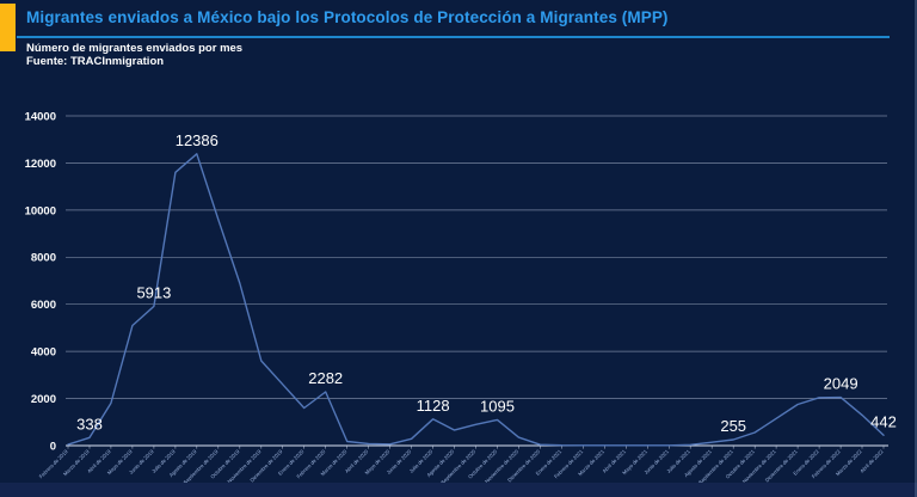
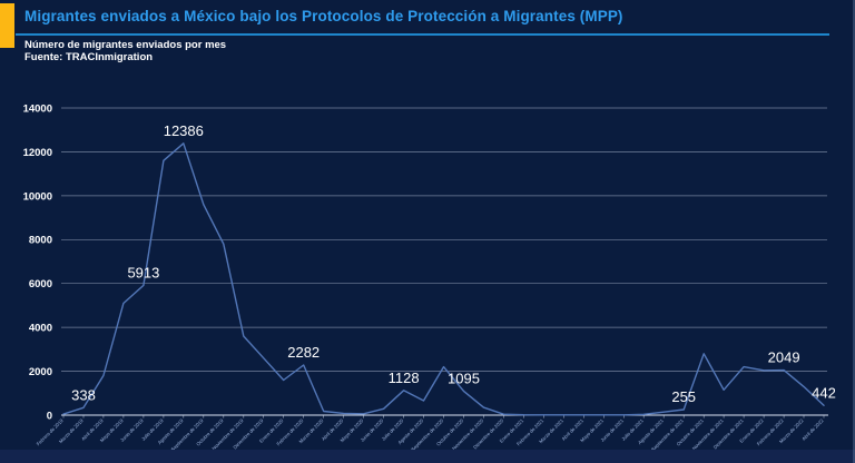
Octubre de 2019: 6900 -> 7800
Septiembre de 2020: 900 -> 2200
Octubre de 2021: 600 -> 2800
Diciembre de 2021: 1800 -> 2200
